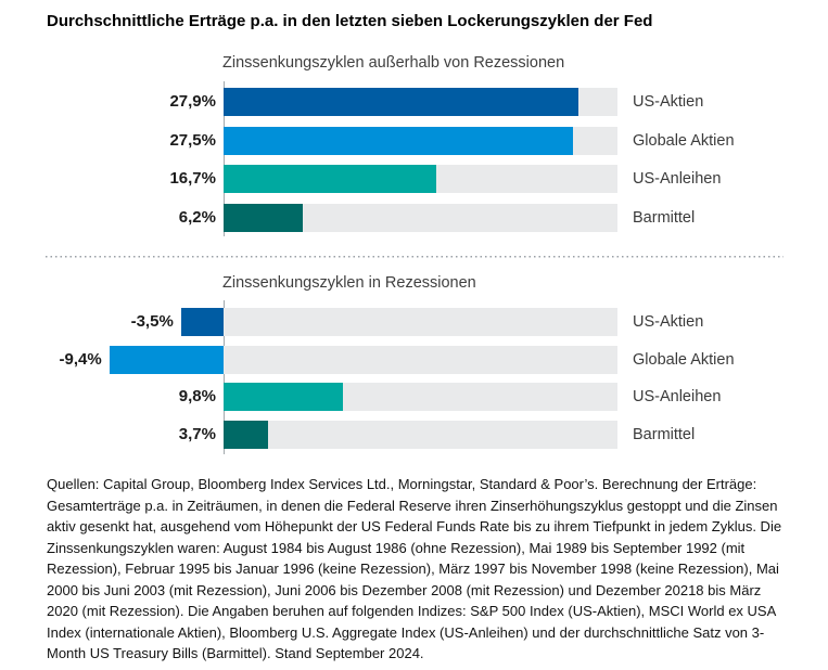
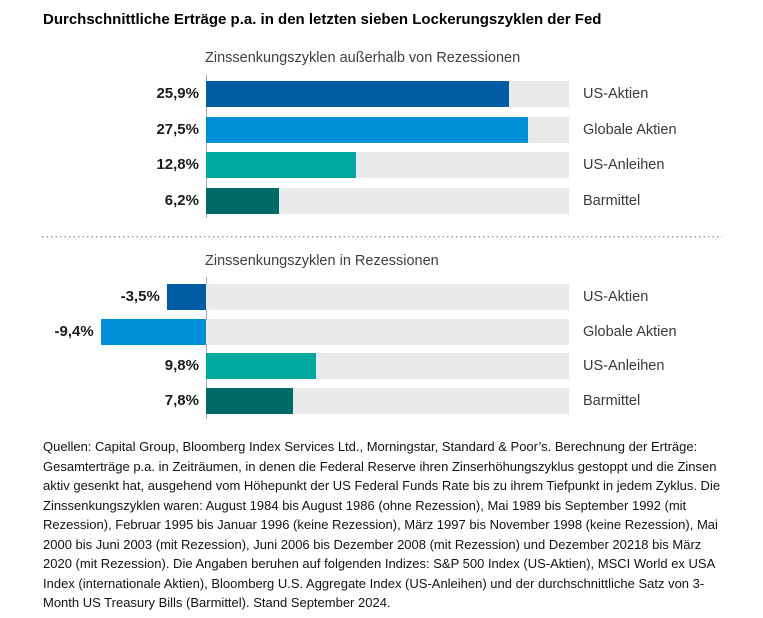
Zinssenkungszyklen außerhalb von Rezessionen/US-Aktien: 27,9% -> 25,9%
Zinssenkungszyklen außerhalb von Rezessionen/US-Anleihen: 16,7% -> 12,8%
Zinssenkungszyklen in Rezessionen/Barmittel: 3,7% -> 7,8%
